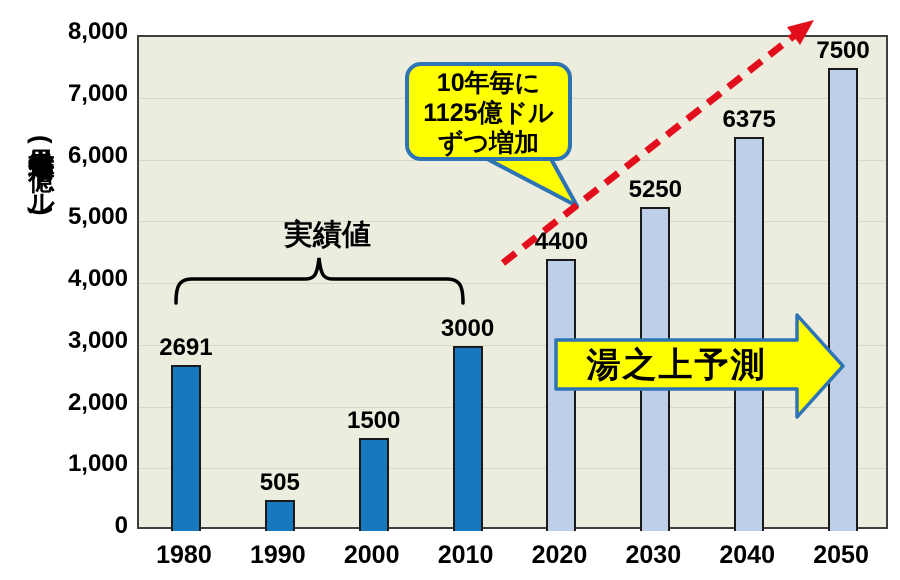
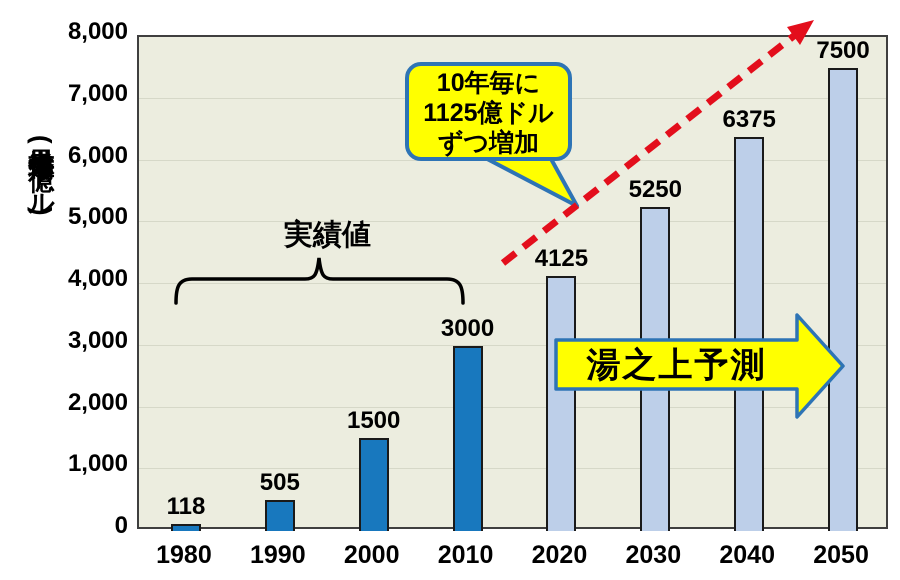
1980: 2691 -> 118
2020: 4400 -> 4125
